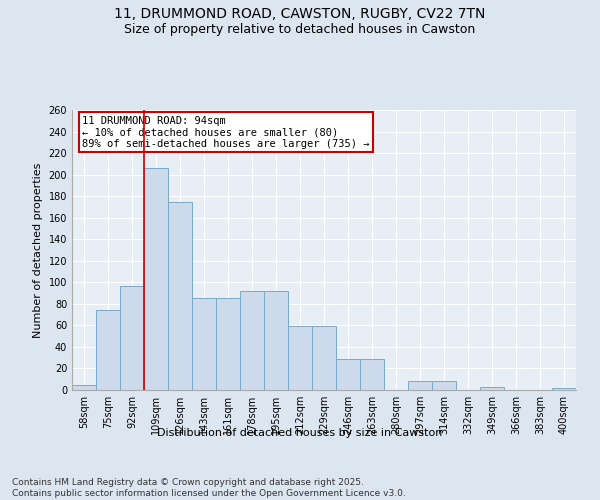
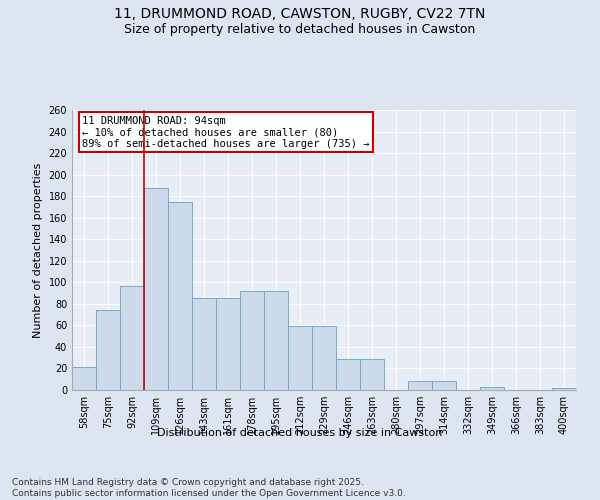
58sqm: 5 -> 21
109sqm: 206 -> 188
